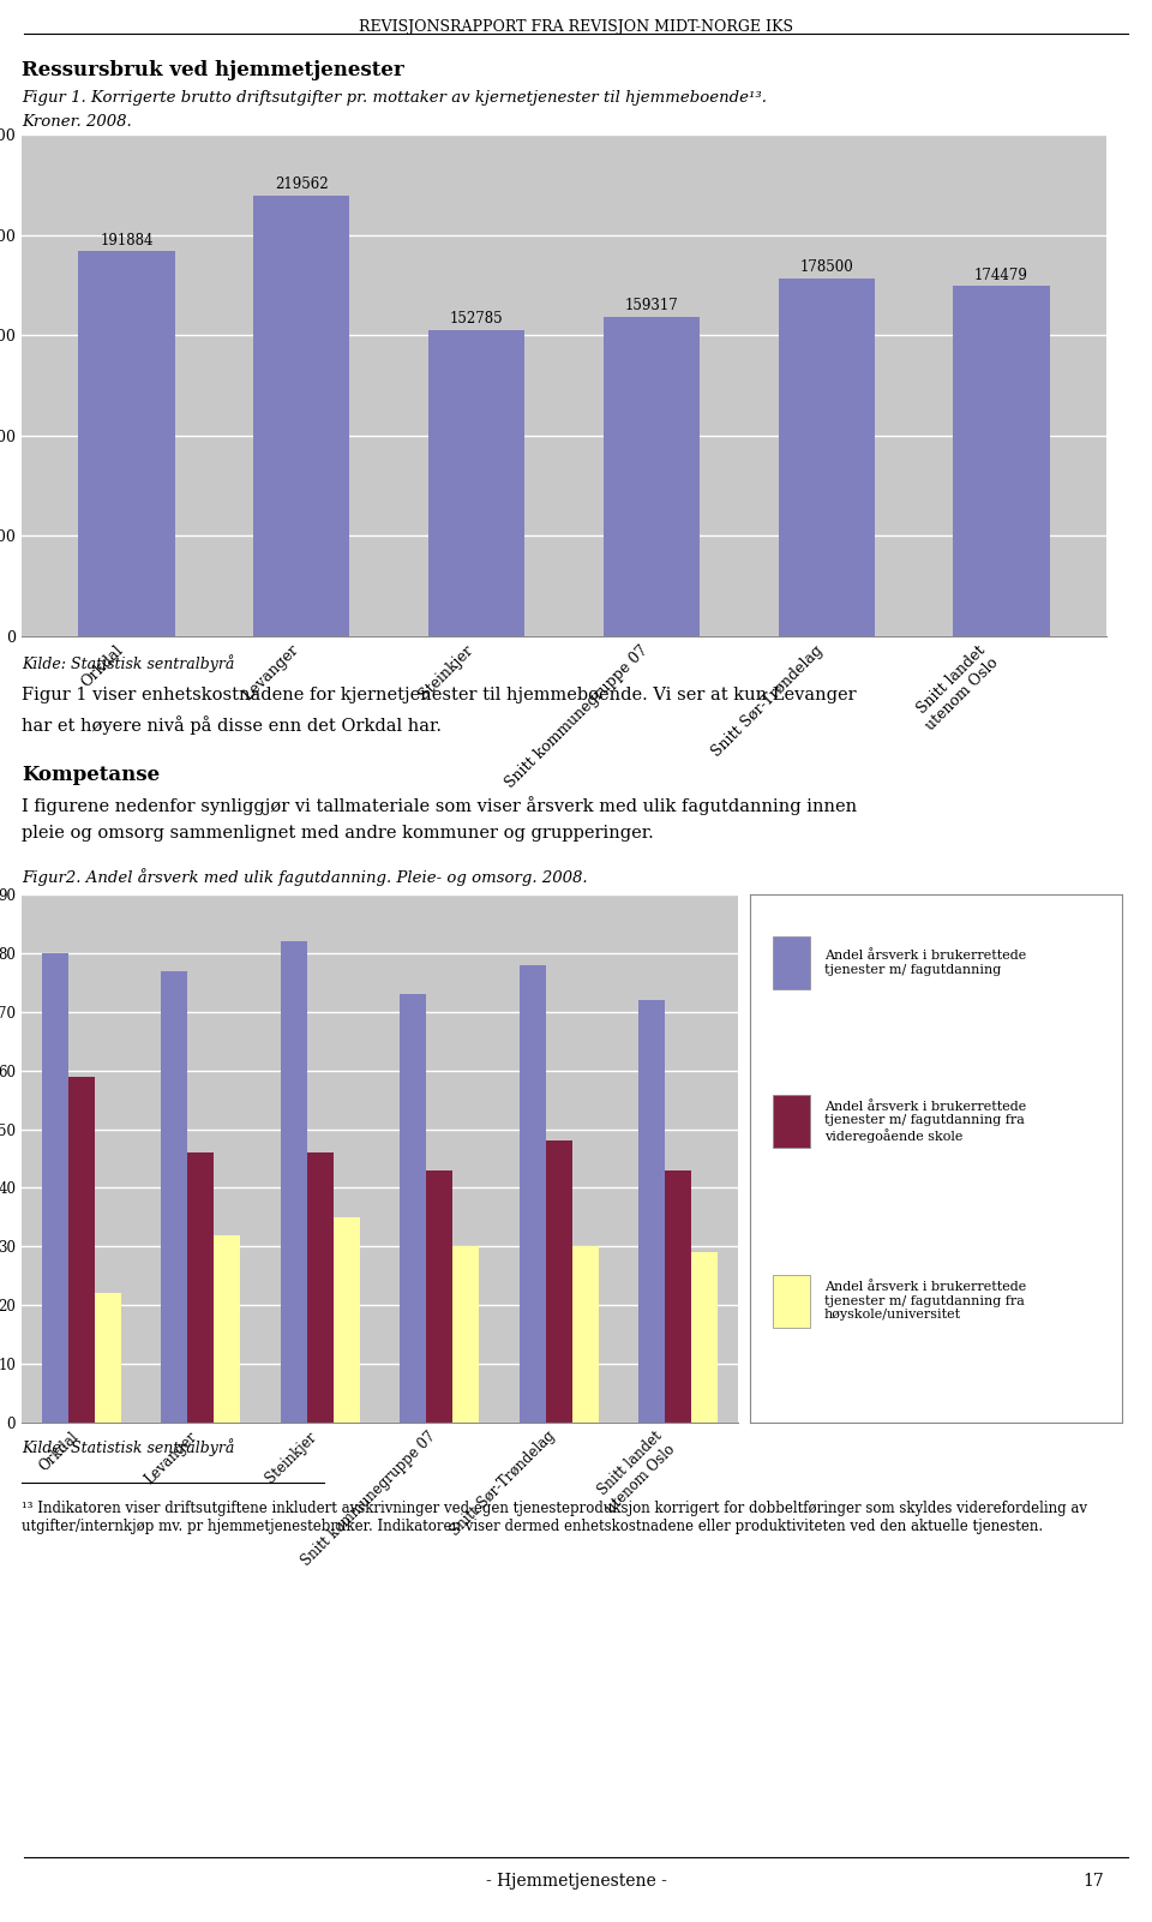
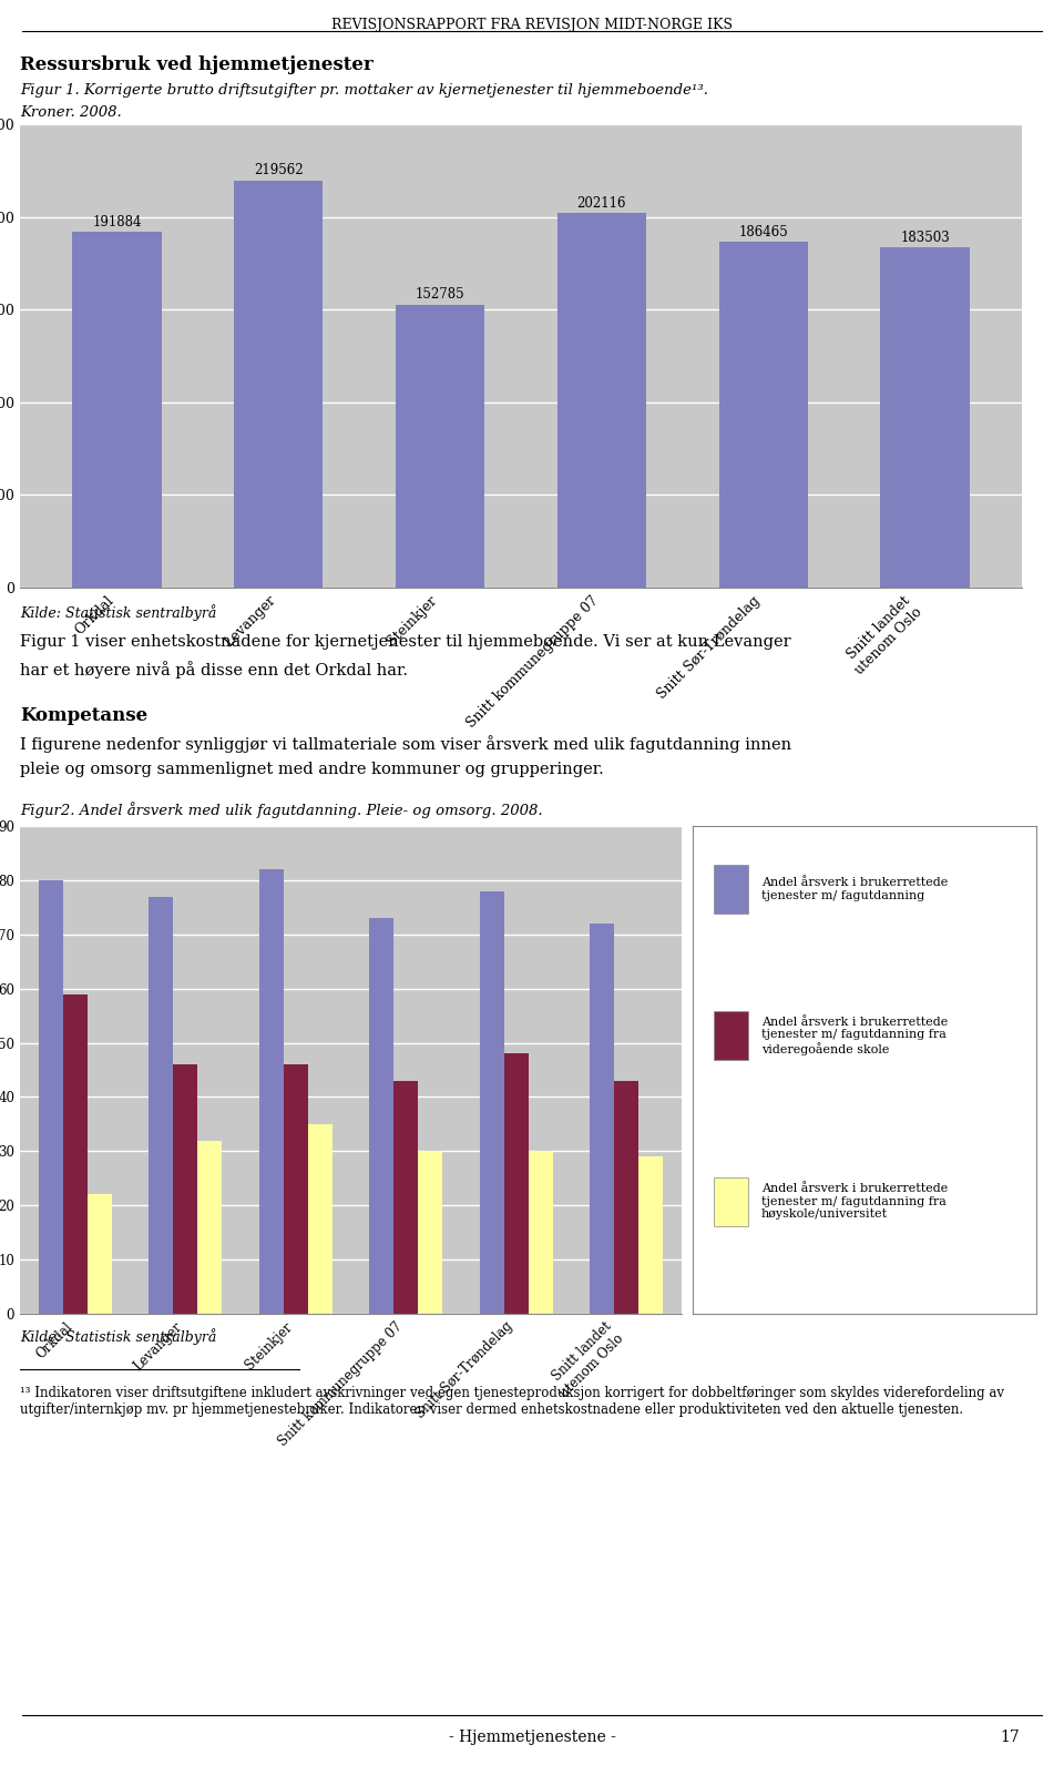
Snitt kommunegruppe 07: 159317 -> 202116
Snitt Sør-Trøndelag: 178500 -> 186465
Snitt landet utenom Oslo: 174479 -> 183503
